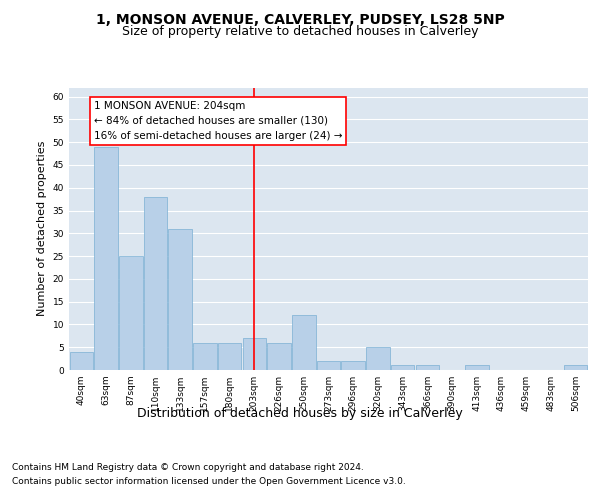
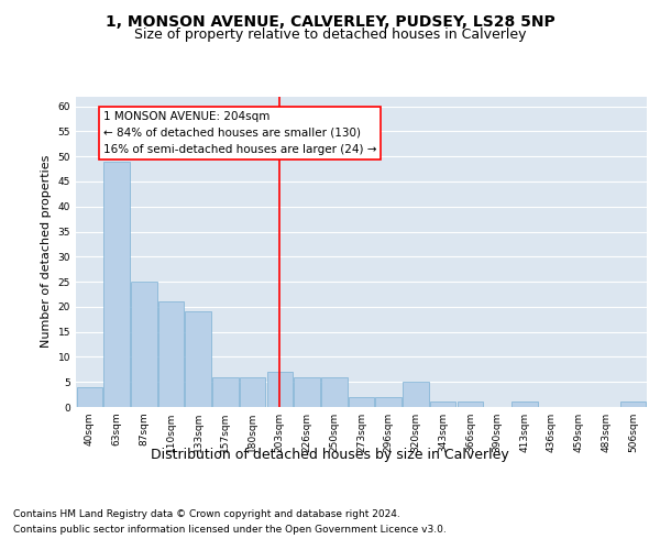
110sqm: 38 -> 21
133sqm: 31 -> 19
250sqm: 12 -> 6
